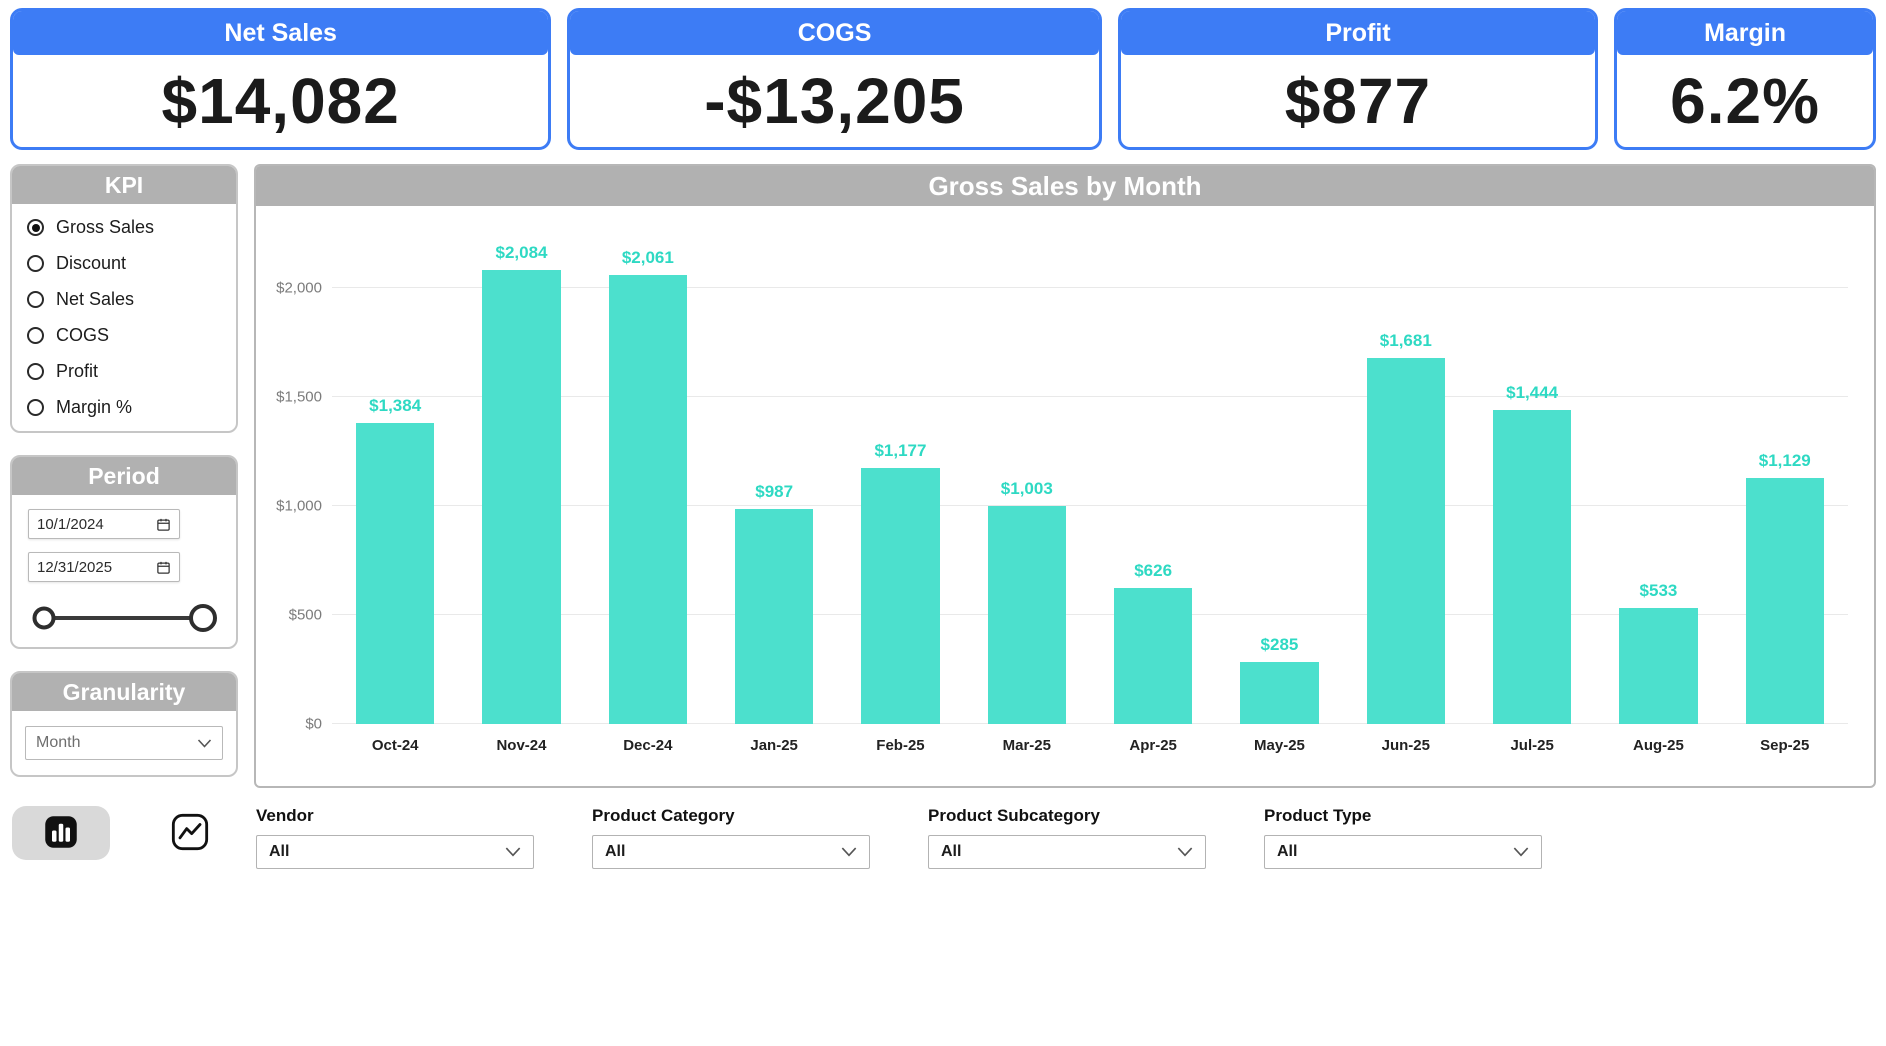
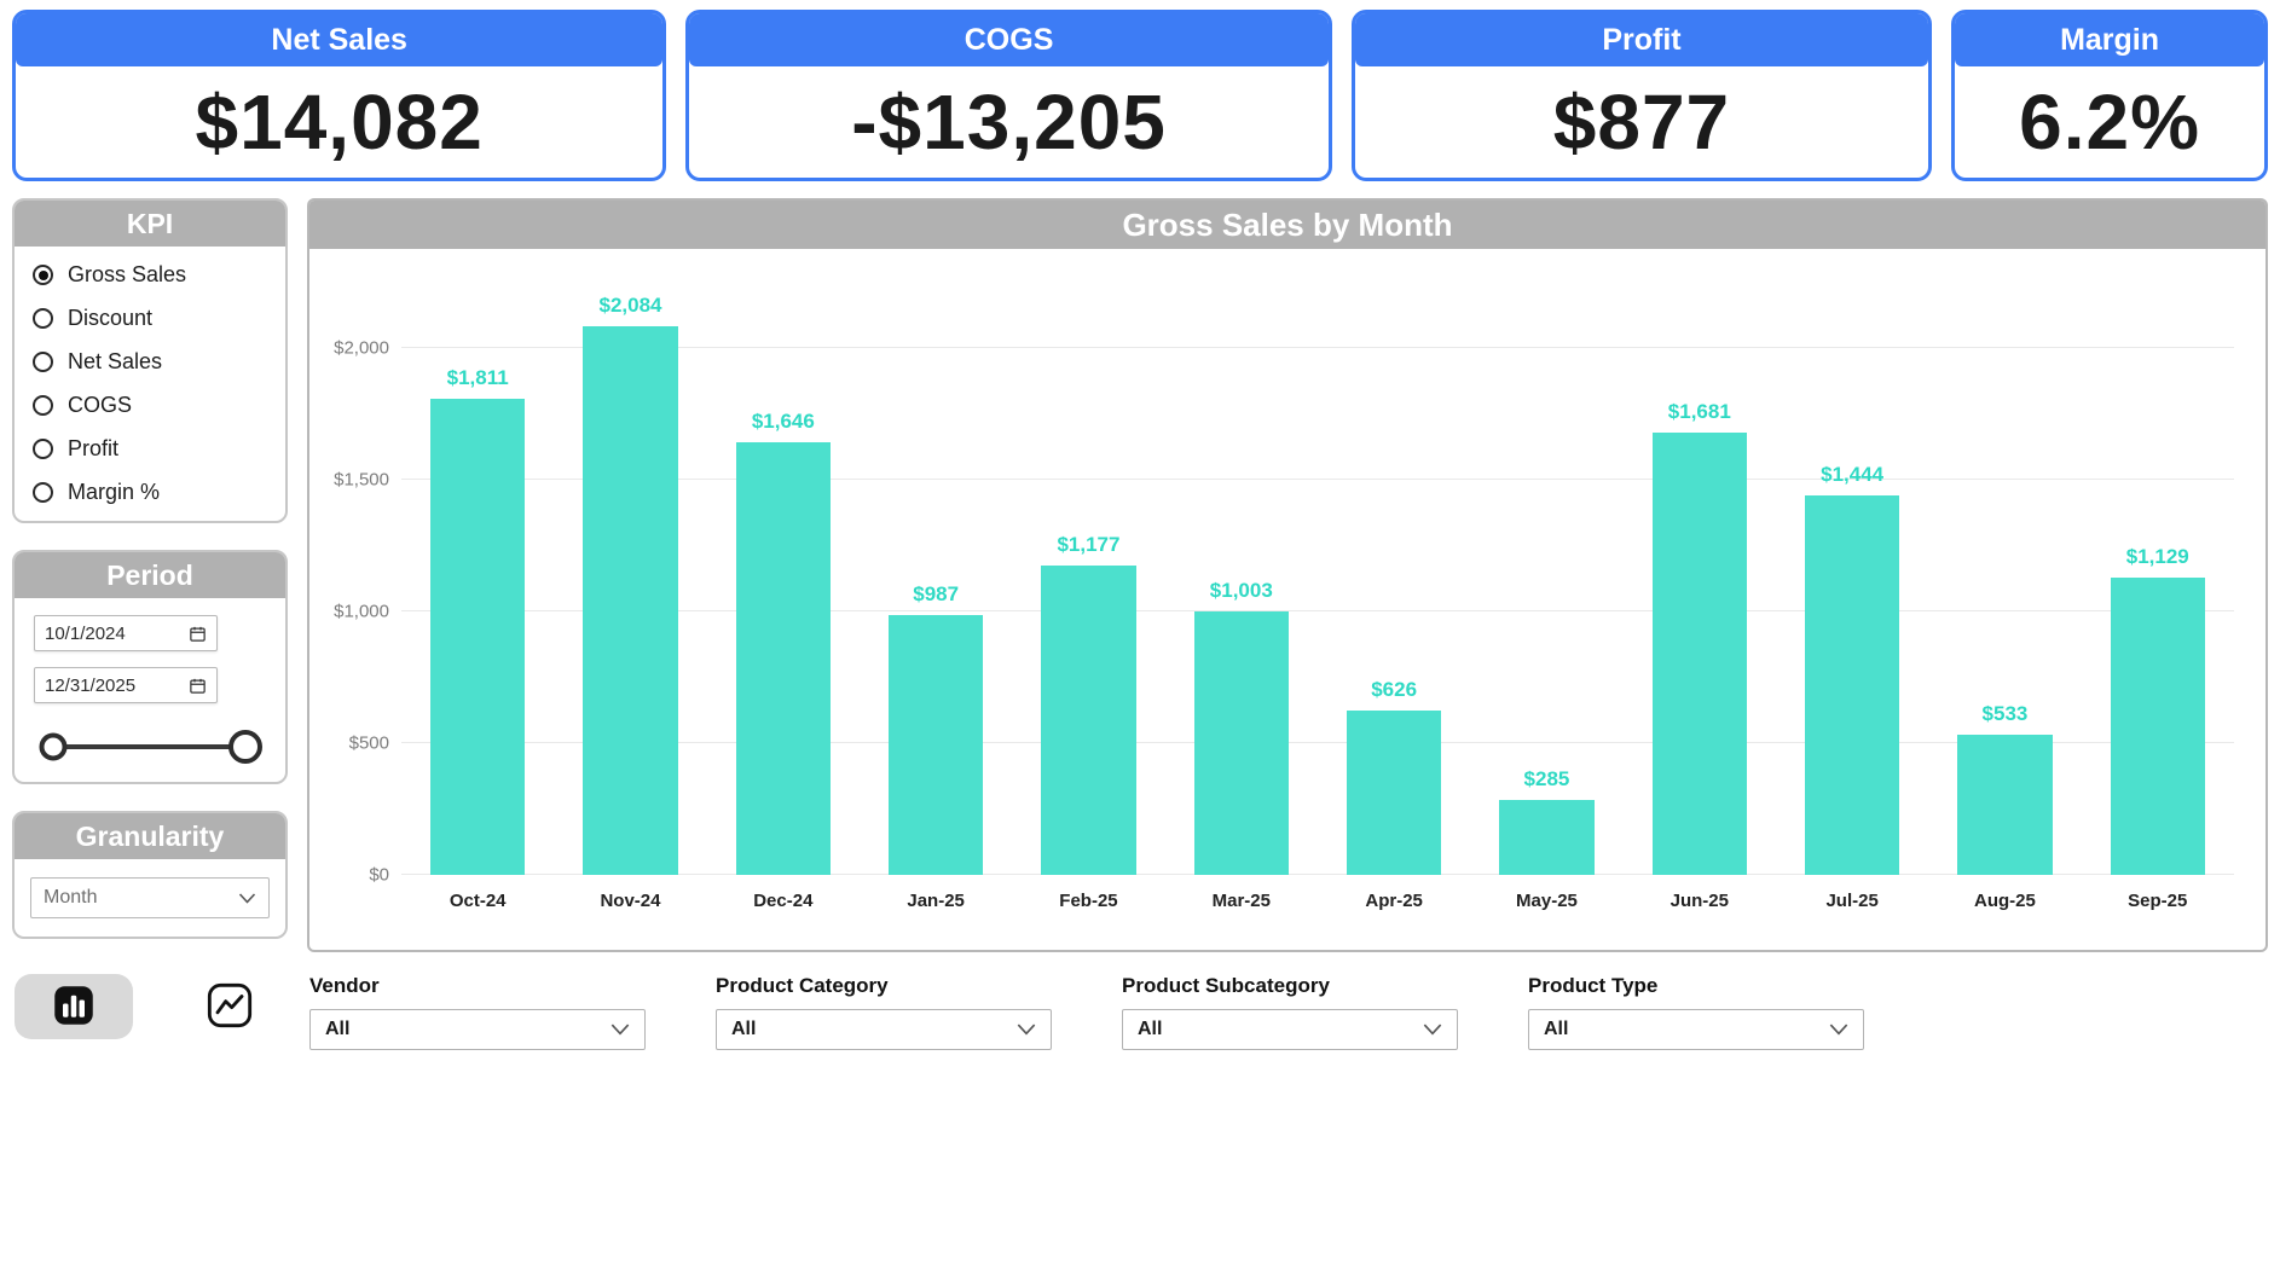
Oct-24: $1,384 -> $1,811
Dec-24: $2,061 -> $1,646
